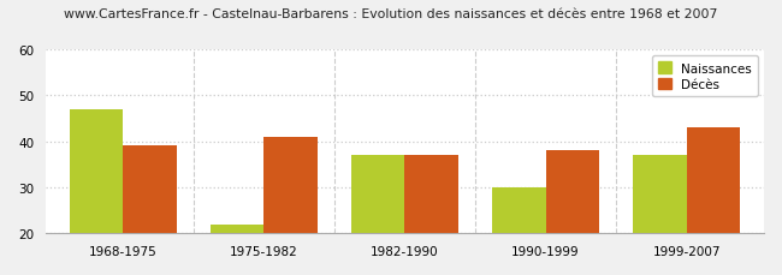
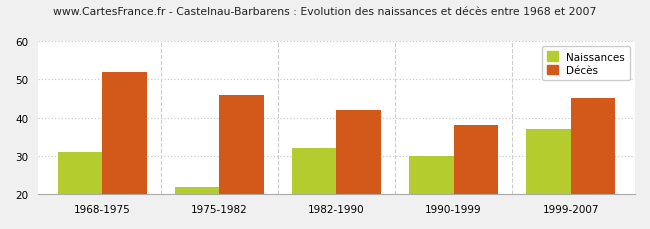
Naissances/1968-1975: 47 -> 31
Décès/1968-1975: 39 -> 52
Décès/1975-1982: 41 -> 46
Naissances/1982-1990: 37 -> 32
Décès/1982-1990: 37 -> 42
Décès/1999-2007: 43 -> 45
